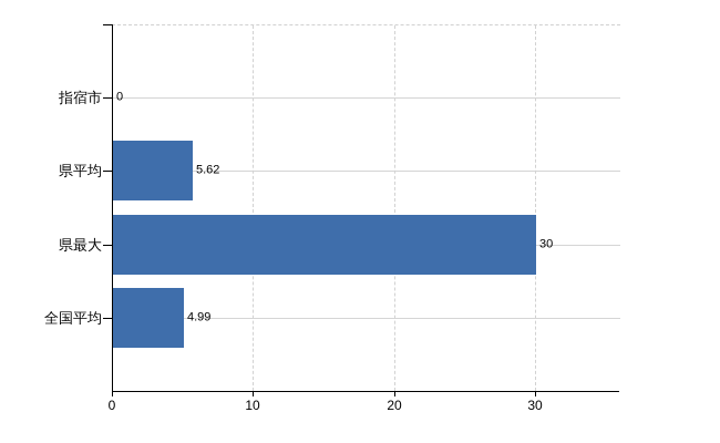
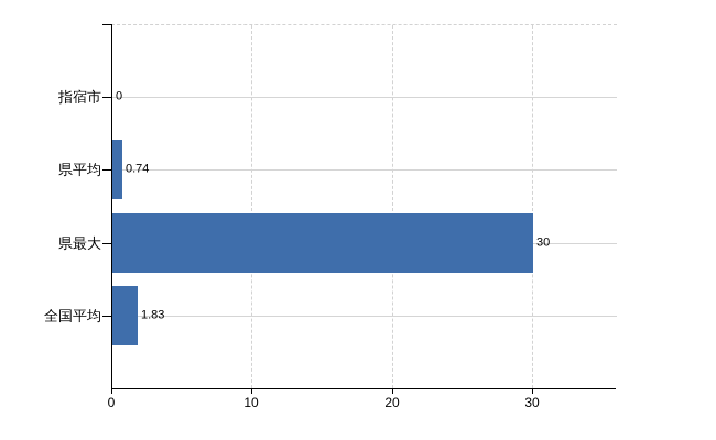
県平均: 5.62 -> 0.74
全国平均: 4.99 -> 1.83
